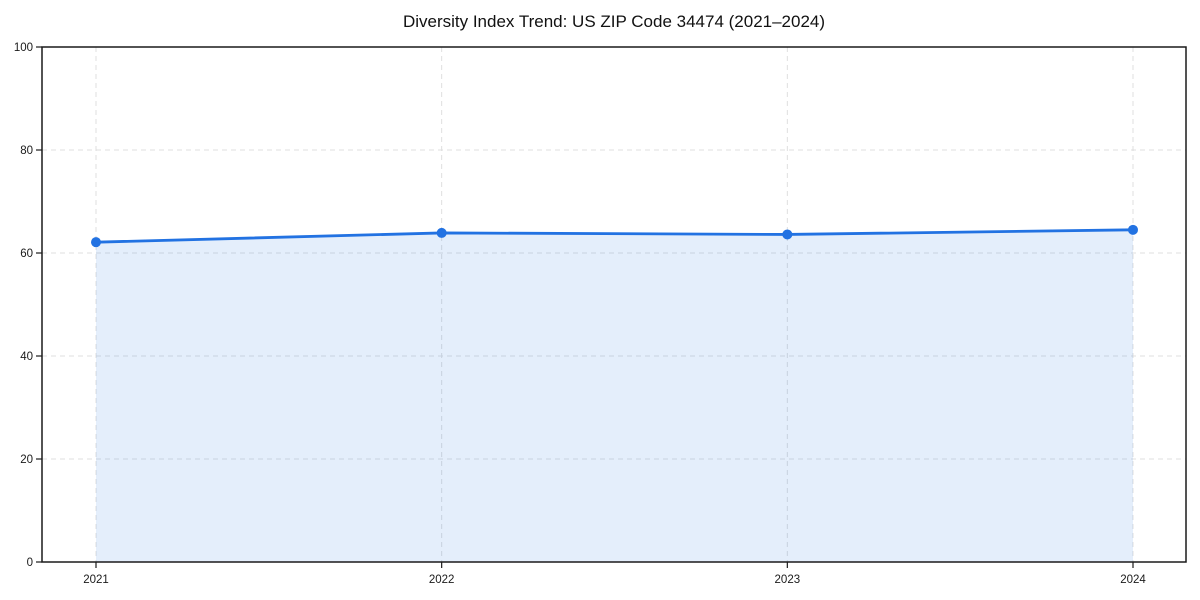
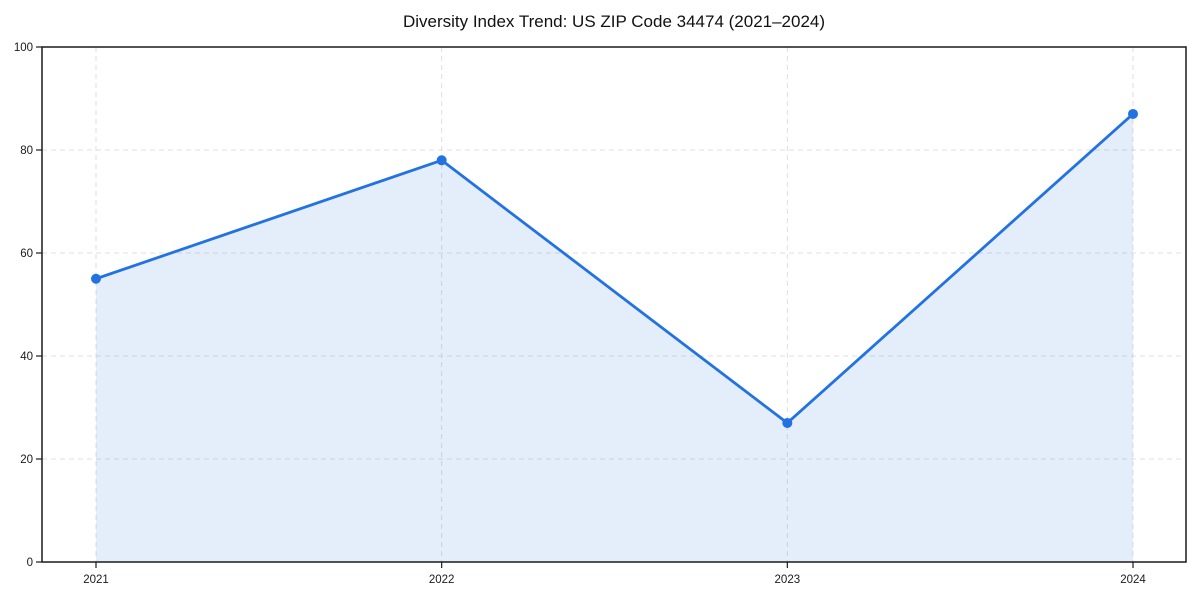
2021: 62 -> 55
2022: 64 -> 78
2023: 64 -> 27
2024: 64 -> 87
